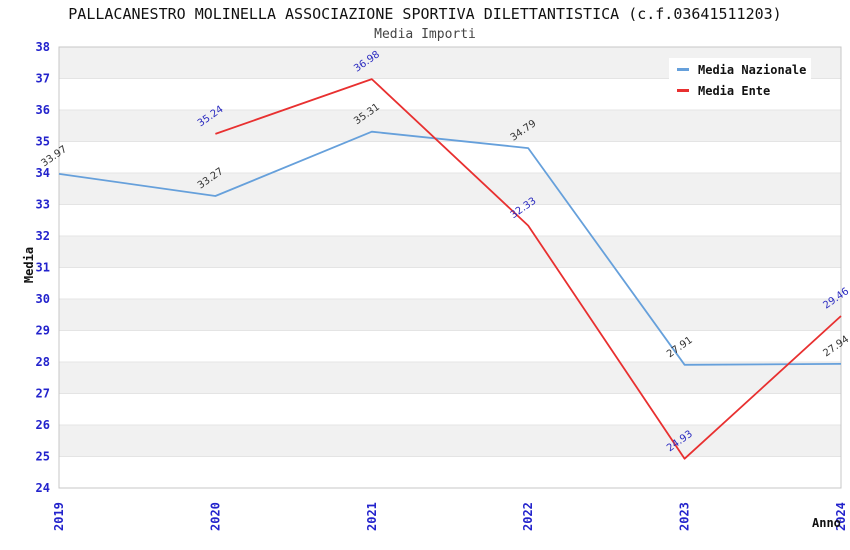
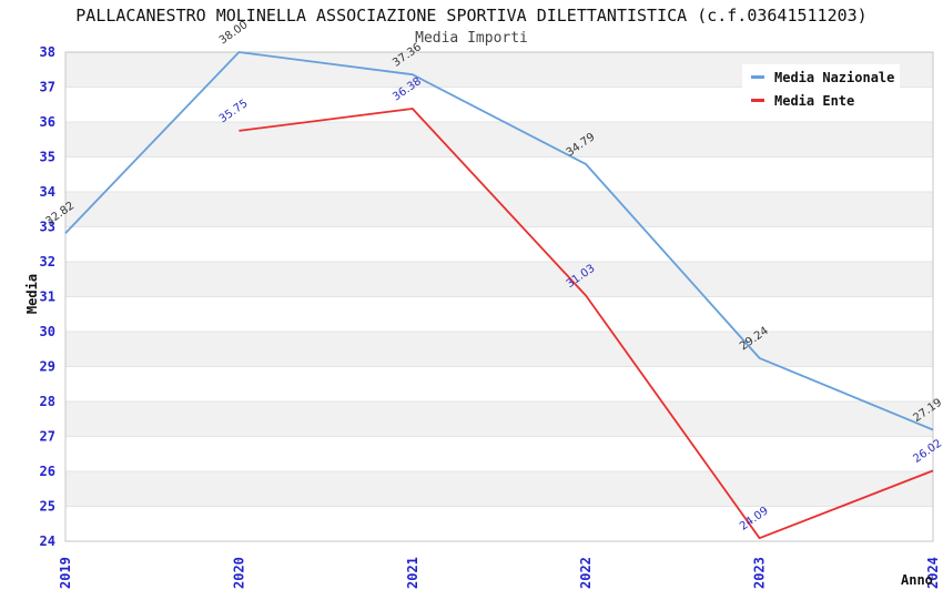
Media Nazionale/2019: 33.97 -> 32.82
Media Nazionale/2020: 33.27 -> 38.00
Media Ente/2020: 35.24 -> 35.75
Media Nazionale/2021: 35.31 -> 37.36
Media Ente/2021: 36.98 -> 36.38
Media Ente/2022: 32.33 -> 31.03
Media Nazionale/2023: 27.91 -> 29.24
Media Ente/2023: 24.93 -> 24.09
Media Nazionale/2024: 27.94 -> 27.19
Media Ente/2024: 29.46 -> 26.02
